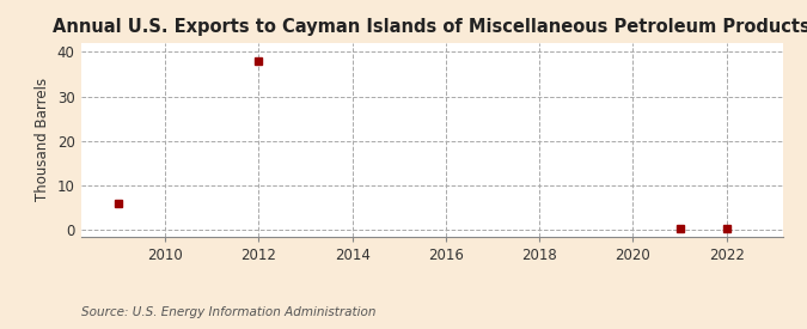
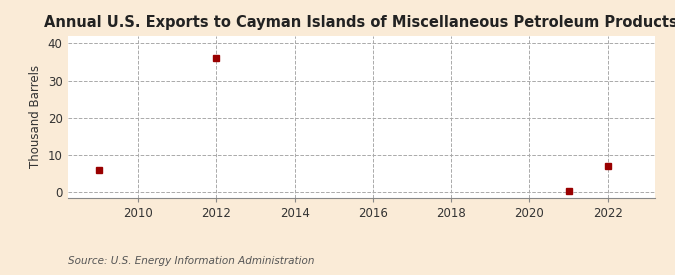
2012: 38.0 -> 36.0
2022: 0.5 -> 7.0
